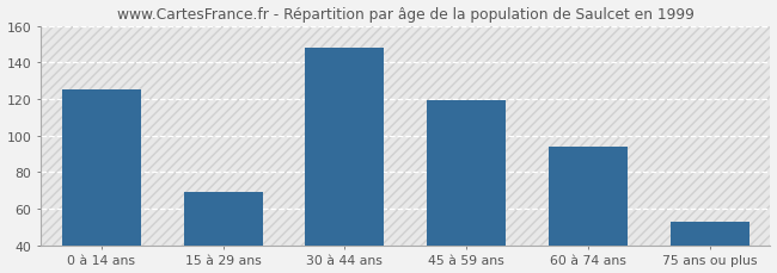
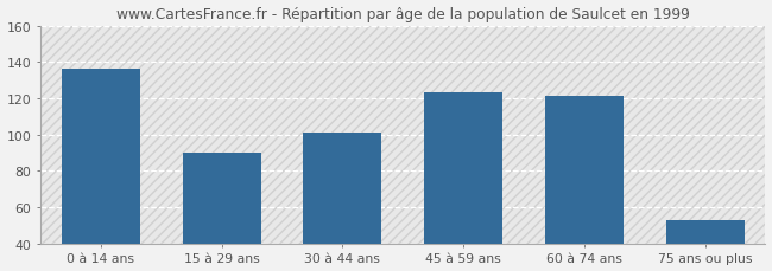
0 à 14 ans: 125 -> 136
15 à 29 ans: 69 -> 90
30 à 44 ans: 148 -> 101
45 à 59 ans: 119 -> 123
60 à 74 ans: 94 -> 121
